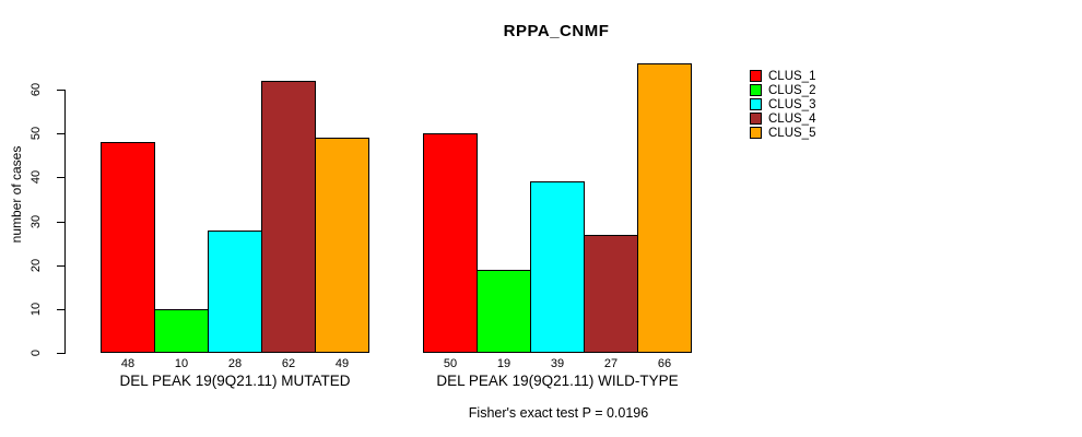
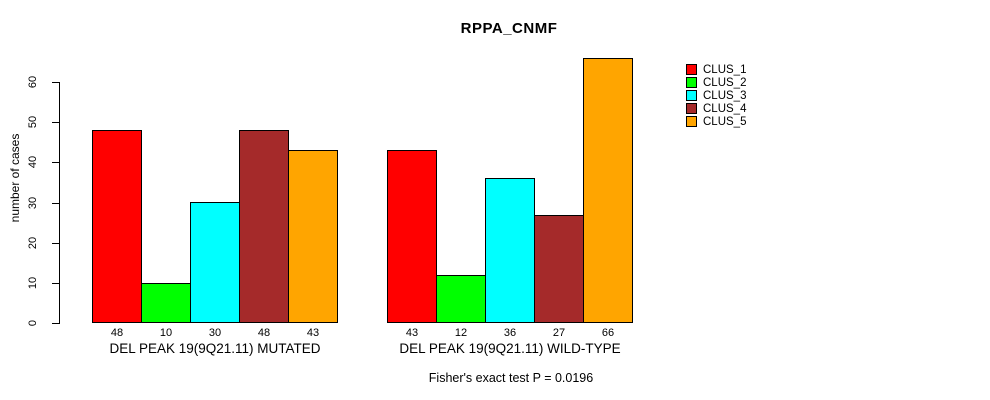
CLUS_3/DEL PEAK 19(9Q21.11) MUTATED: 28 -> 30
CLUS_4/DEL PEAK 19(9Q21.11) MUTATED: 62 -> 48
CLUS_5/DEL PEAK 19(9Q21.11) MUTATED: 49 -> 43
CLUS_1/DEL PEAK 19(9Q21.11) WILD-TYPE: 50 -> 43
CLUS_2/DEL PEAK 19(9Q21.11) WILD-TYPE: 19 -> 12
CLUS_3/DEL PEAK 19(9Q21.11) WILD-TYPE: 39 -> 36
